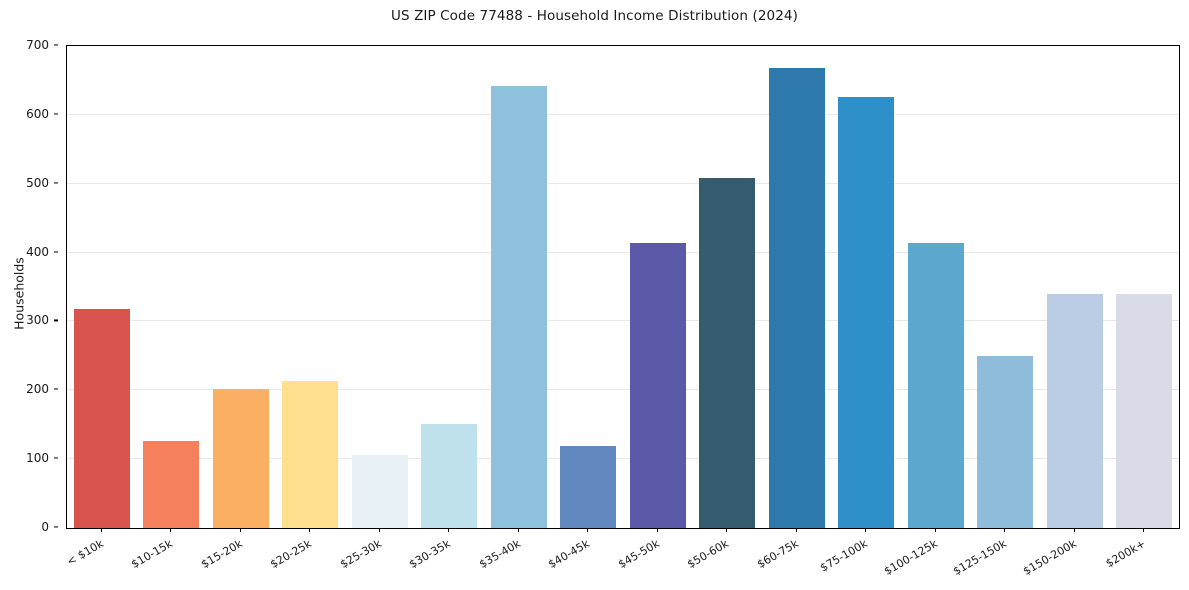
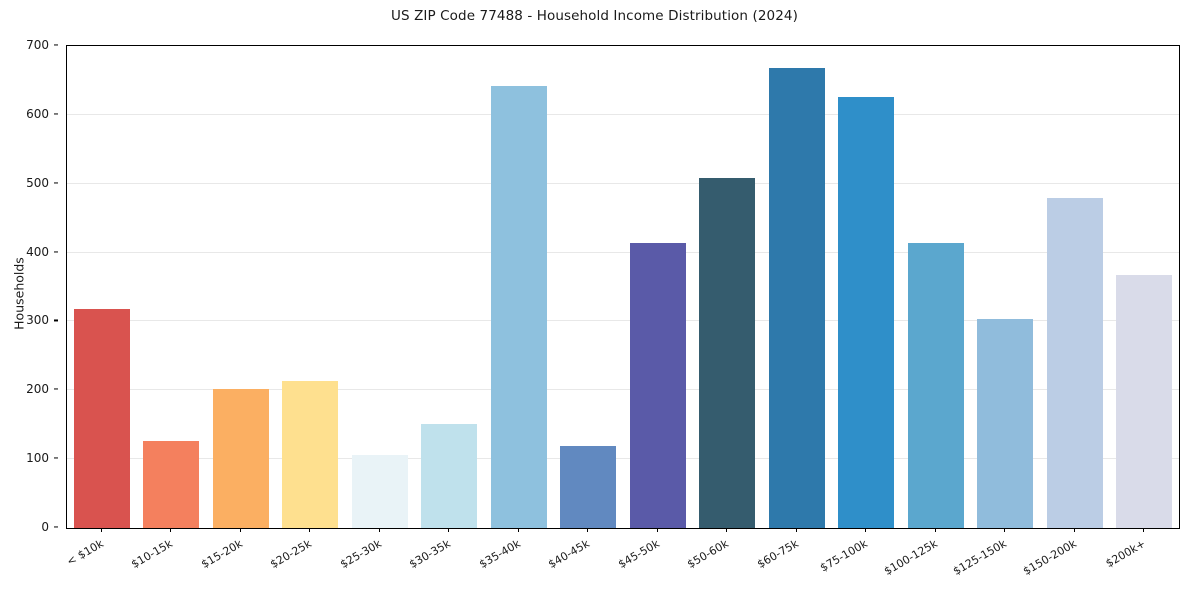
$125-150k: 250 -> 300
$150-200k: 340 -> 480
$200k+: 340 -> 370
